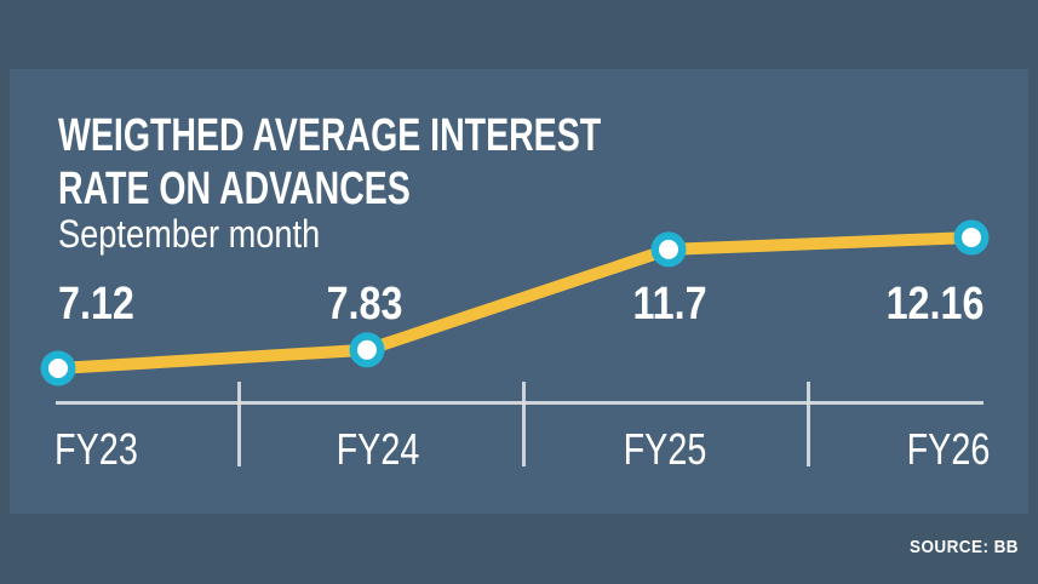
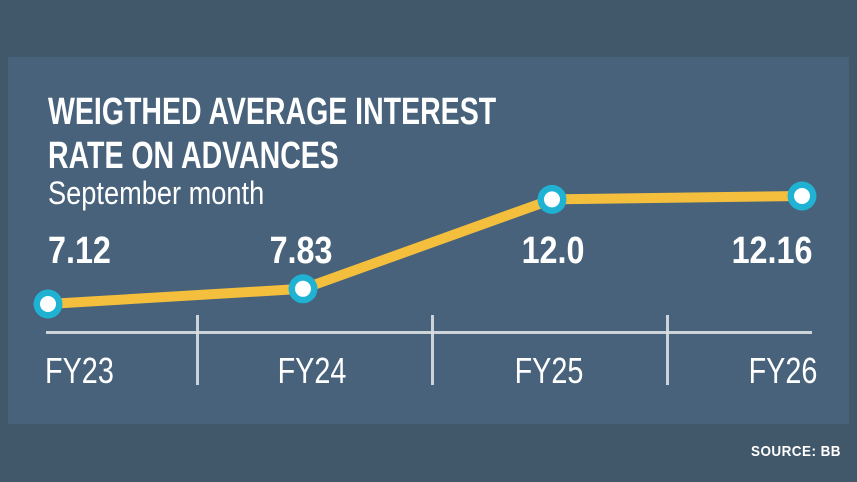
FY25: 11.7 -> 12.0
